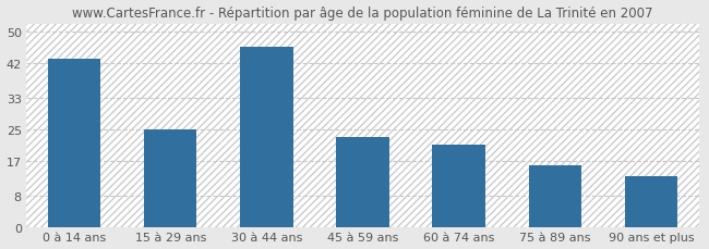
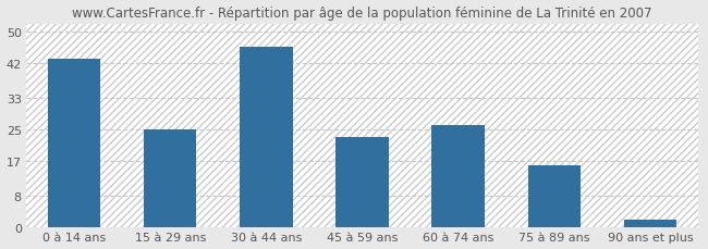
60 à 74 ans: 21 -> 26
90 ans et plus: 13 -> 2
